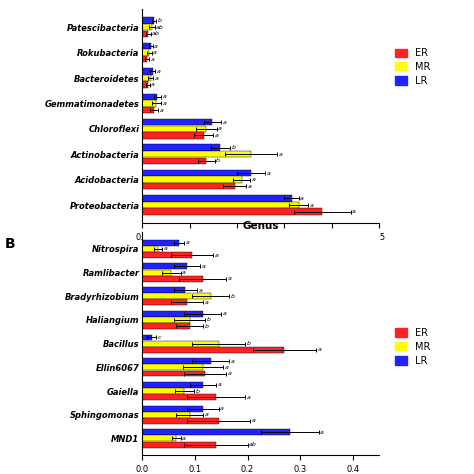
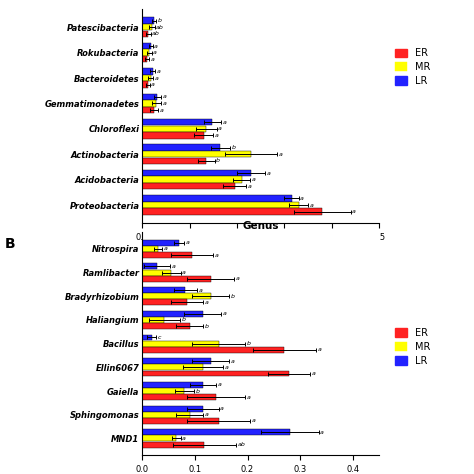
Genus/LR/Ramlibacter: 0.085 -> 0.028
Genus/ER/Ramlibacter: 0.115 -> 0.130
Genus/MR/Haliangium: 0.090 -> 0.042
Genus/ER/Ellin6067: 0.120 -> 0.278
Genus/ER/MND1: 0.140 -> 0.118
